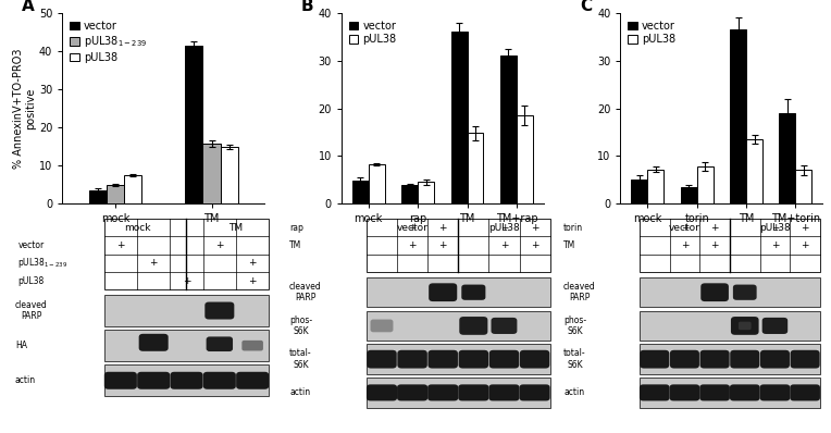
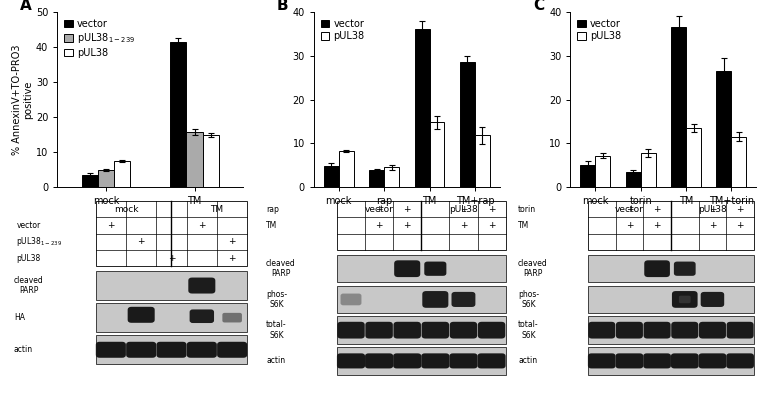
vector/TM+rap: 31.0 -> 28.5
pUL38/TM+rap: 18.5 -> 11.8
vector/TM+torin: 19.0 -> 26.5
pUL38/TM+torin: 7.0 -> 11.5
